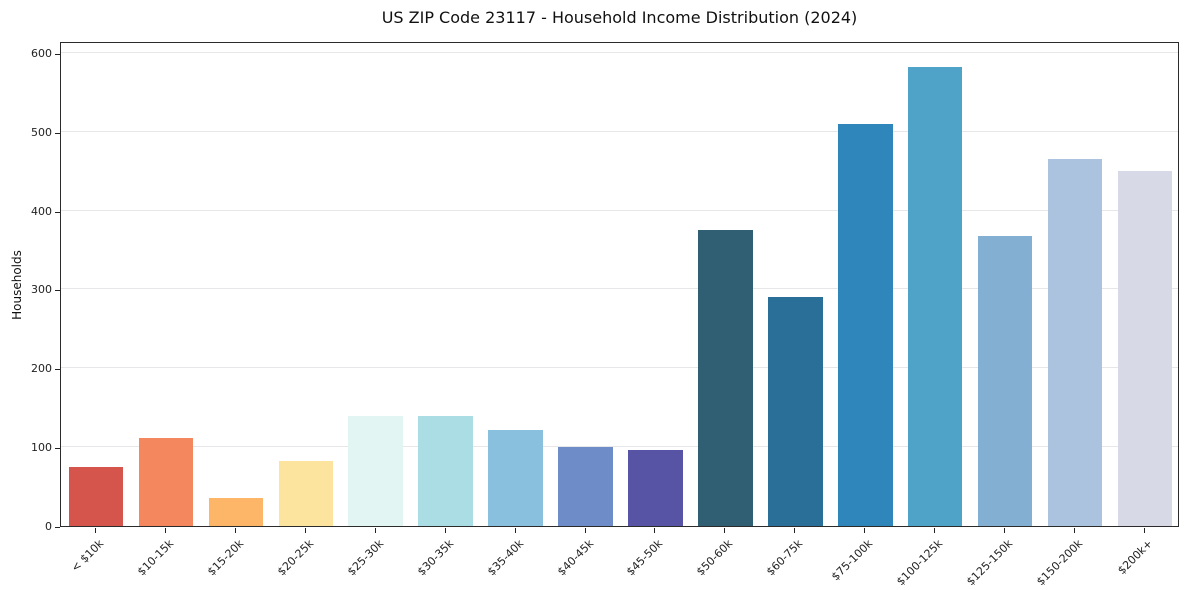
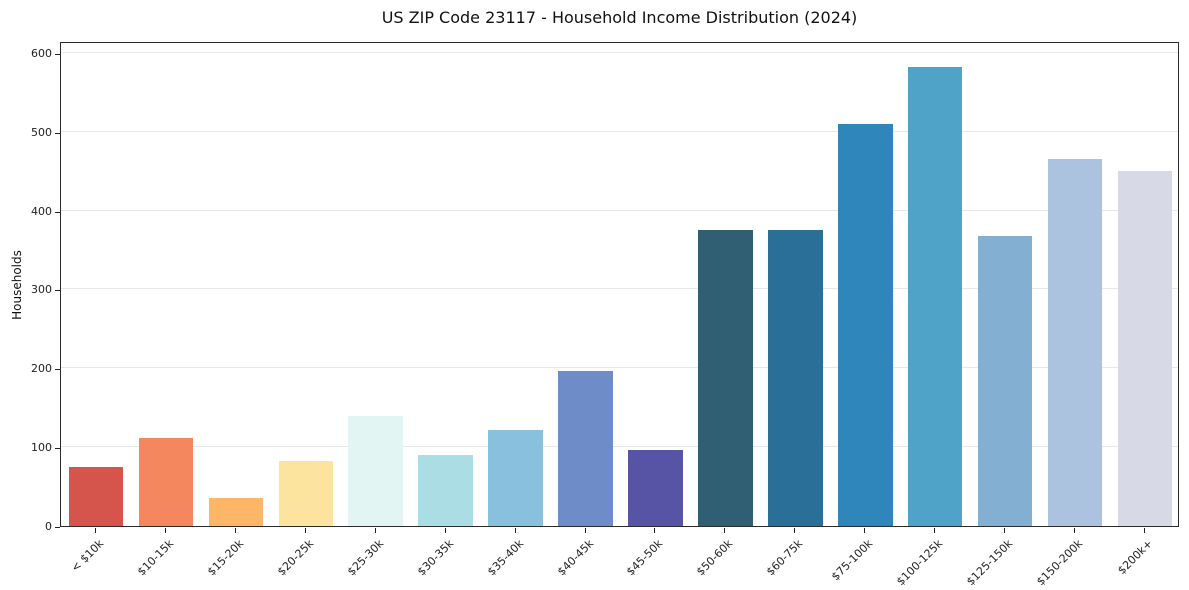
$30-35k: 140 -> 90
$40-45k: 100 -> 200
$60-75k: 290 -> 380
